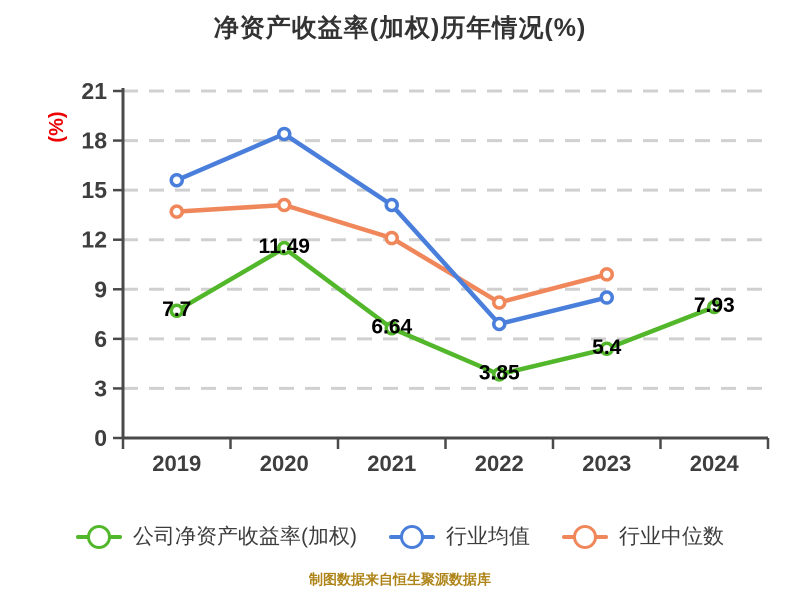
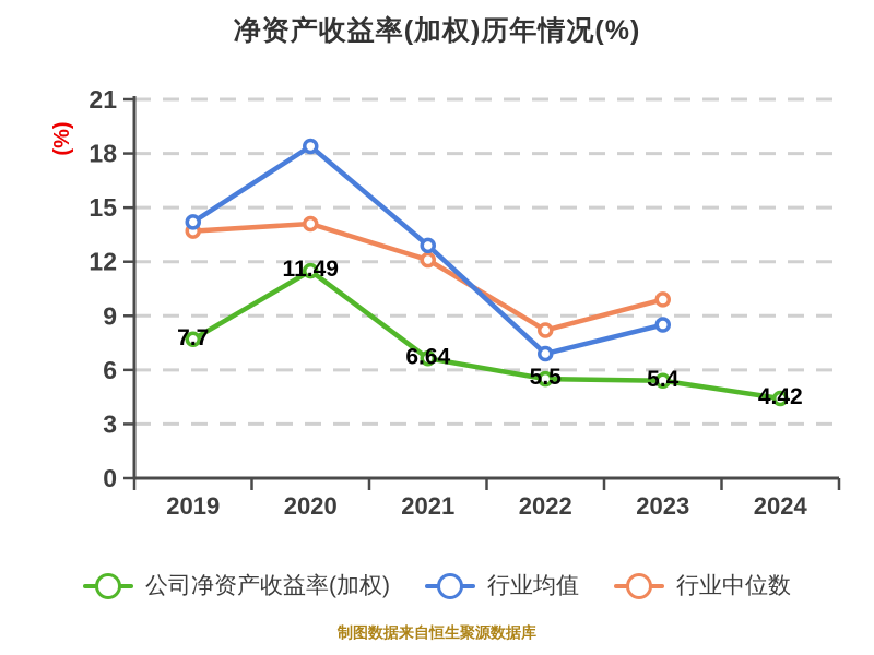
行业均值/2019: 15.6 -> 14.2
行业均值/2021: 14.1 -> 12.9
公司净资产收益率(加权)/2022: 3.85 -> 5.5
公司净资产收益率(加权)/2024: 7.93 -> 4.42
